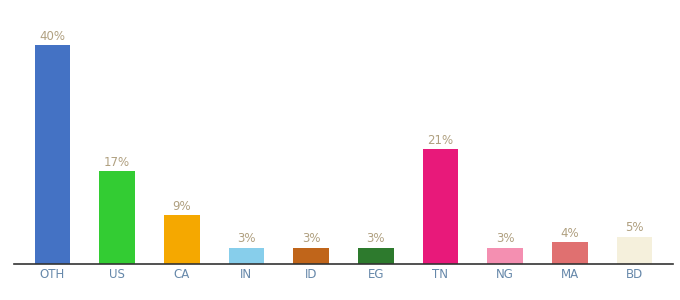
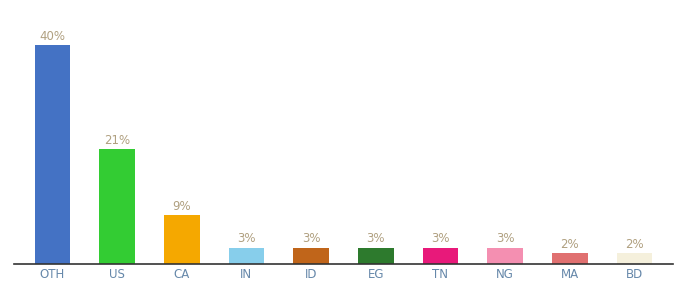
US: 17% -> 21%
TN: 21% -> 3%
MA: 4% -> 2%
BD: 5% -> 2%
